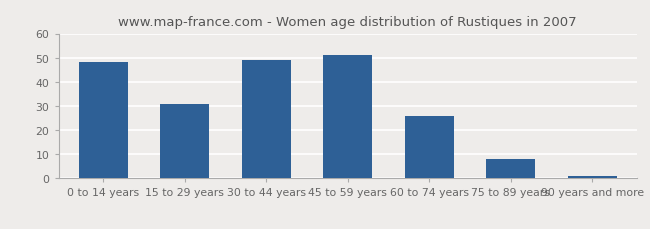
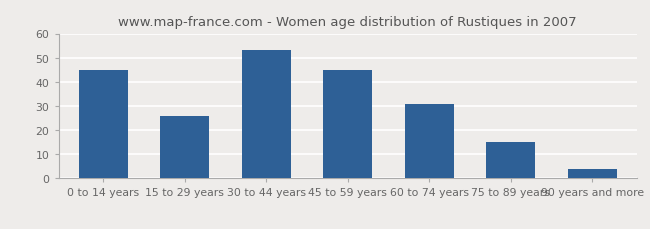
0 to 14 years: 48 -> 45
15 to 29 years: 31 -> 26
30 to 44 years: 49 -> 53
45 to 59 years: 51 -> 45
60 to 74 years: 26 -> 31
75 to 89 years: 8 -> 15
90 years and more: 1 -> 4
